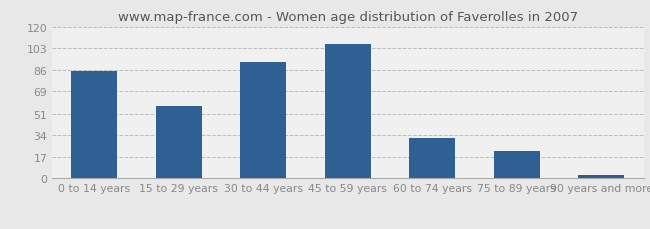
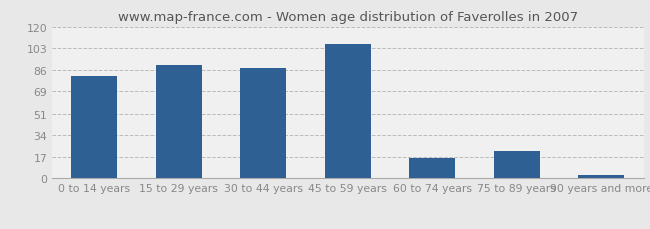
0 to 14 years: 85 -> 81
15 to 29 years: 57 -> 90
30 to 44 years: 92 -> 87
60 to 74 years: 32 -> 16
